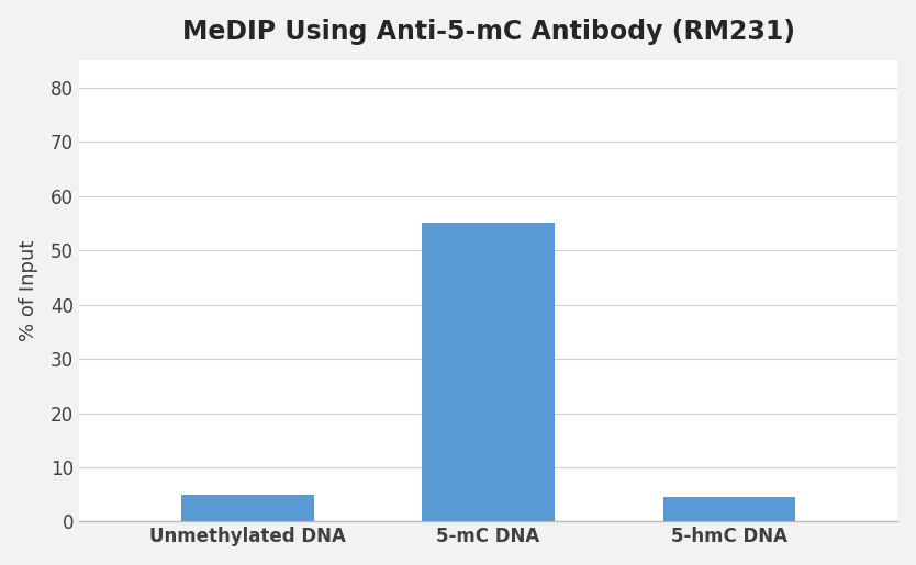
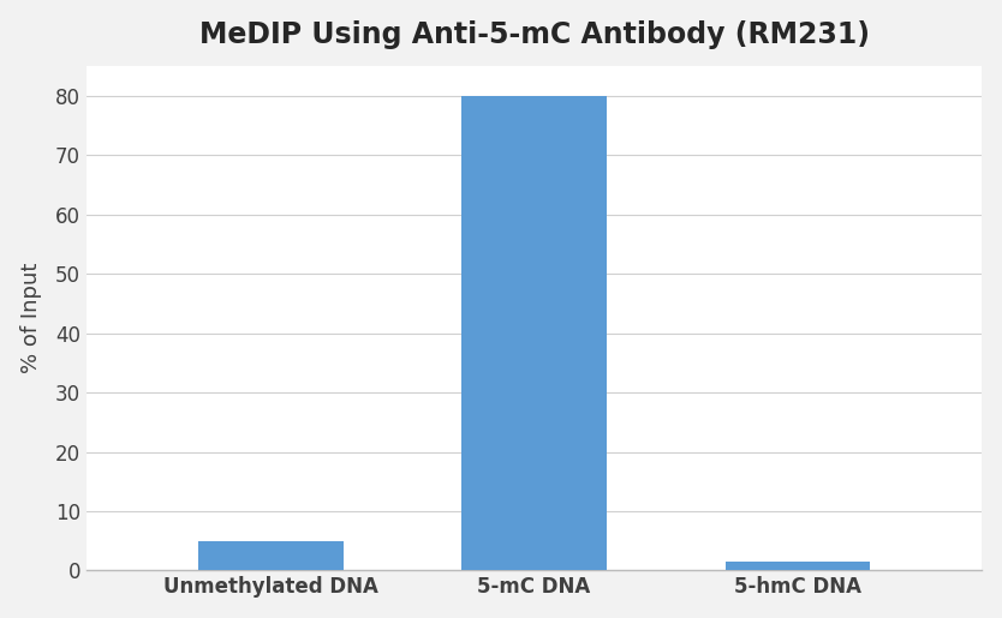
5-mC DNA: 55.0 -> 80.0
5-hmC DNA: 4.5 -> 1.5
